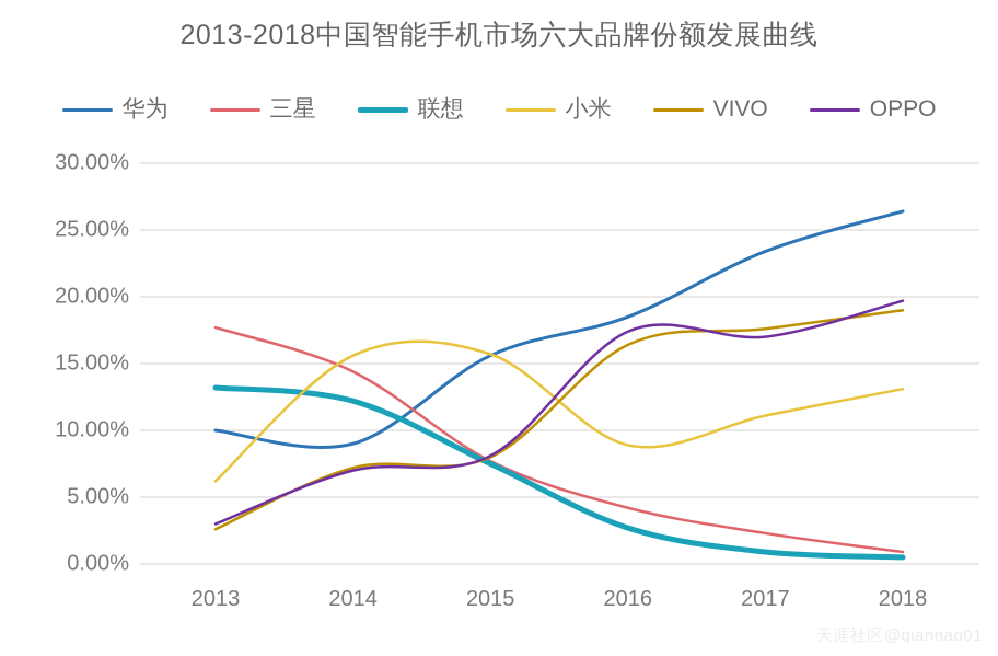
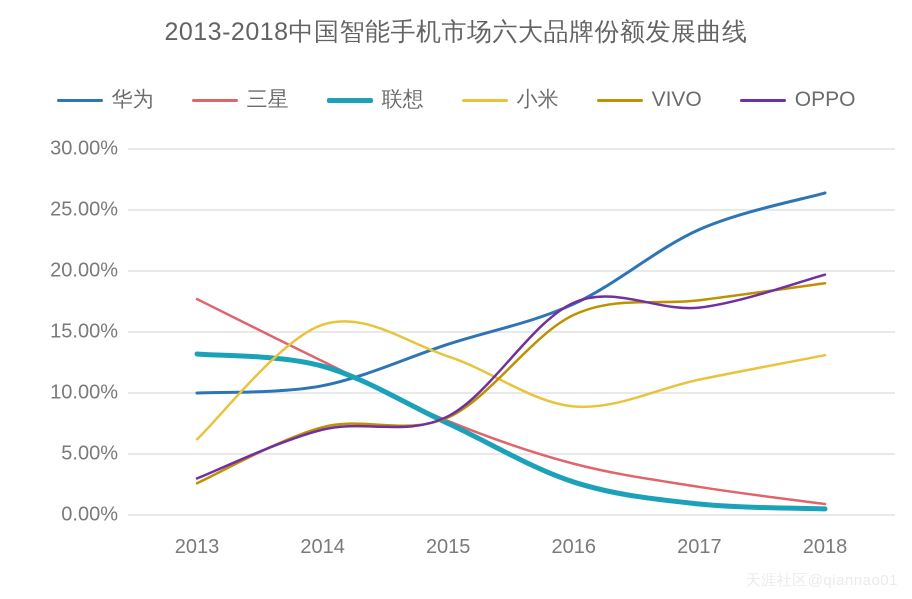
华为/2014: 9.0% -> 10.6%
三星/2014: 14.4% -> 12.6%
华为/2015: 15.6% -> 14.0%
小米/2015: 15.7% -> 13.0%
华为/2016: 18.5% -> 17.3%
